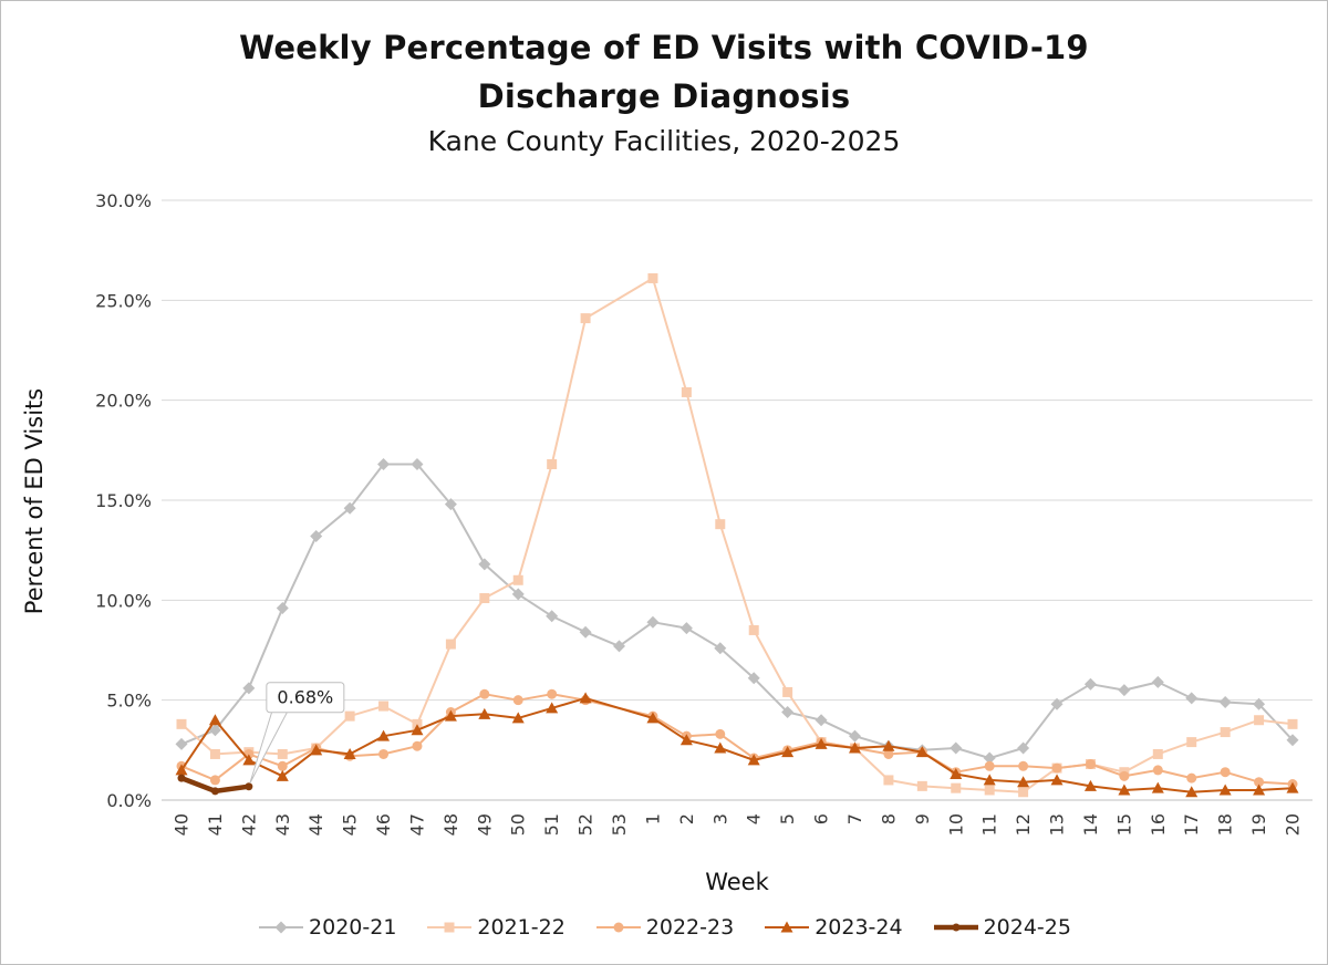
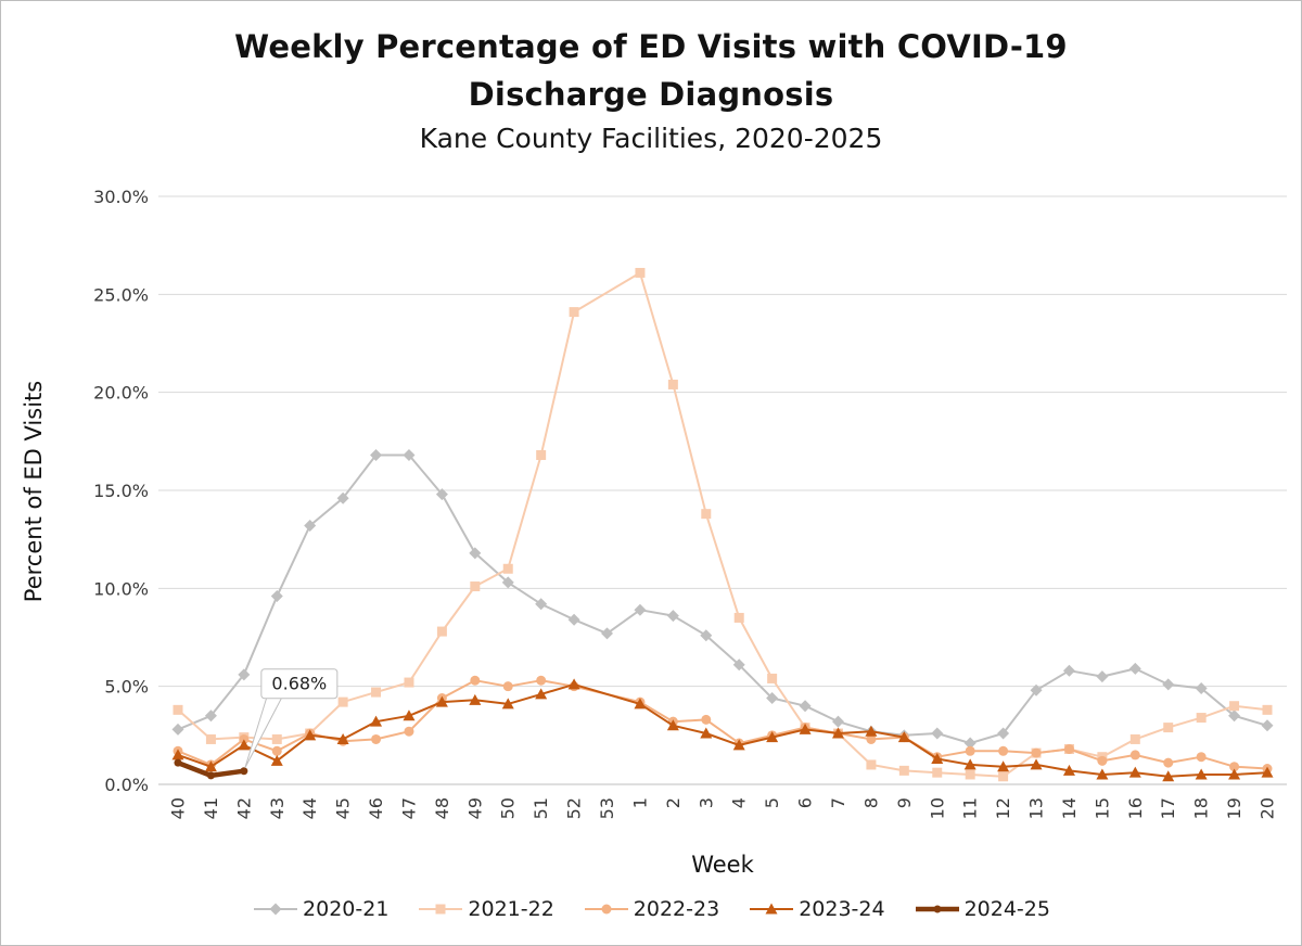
2023-24/41: 4.0% -> 0.9%
2021-22/47: 3.8% -> 5.2%
2020-21/19: 4.8% -> 3.5%
